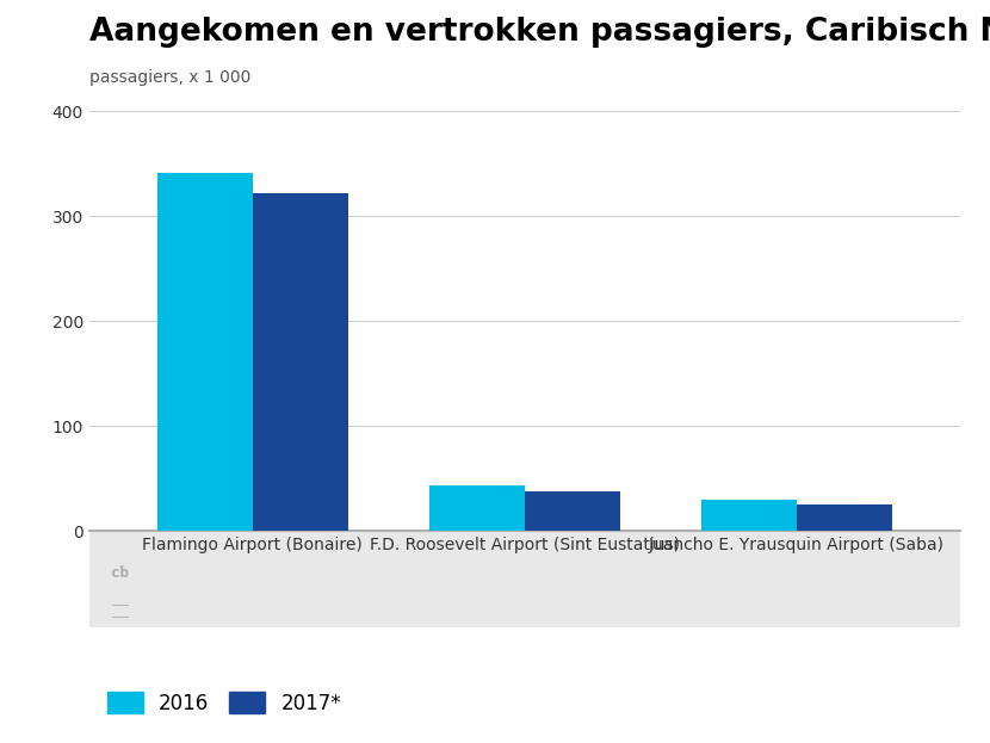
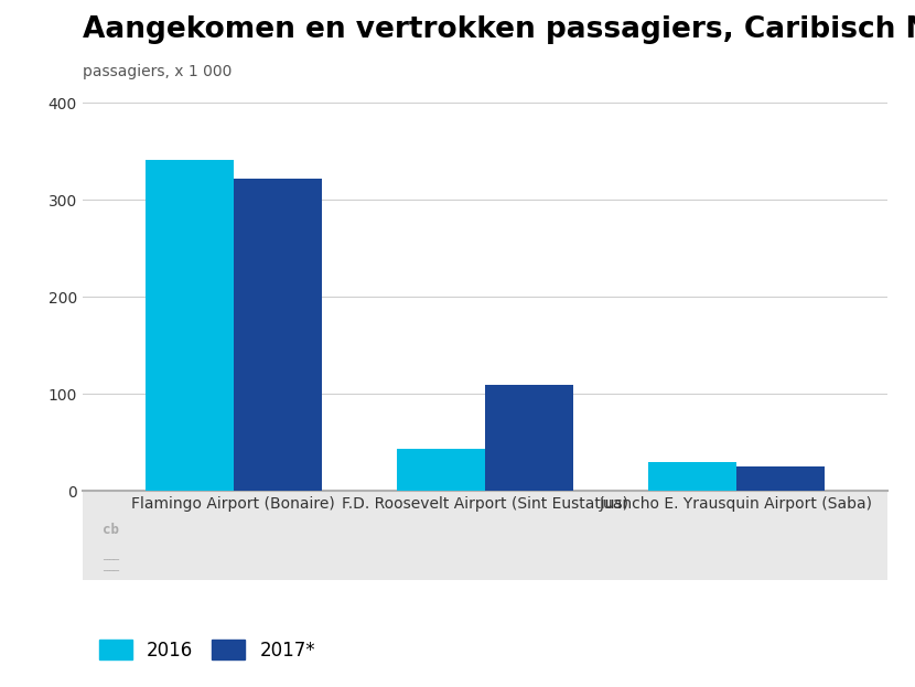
2017*/F.D. Roosevelt Airport (Sint Eustatius): 38 -> 110
